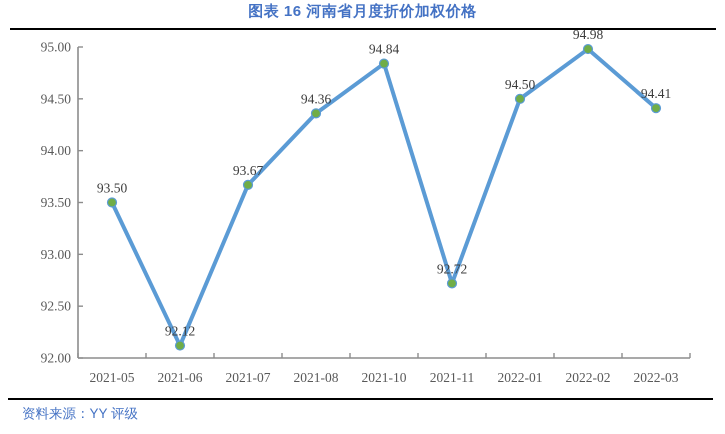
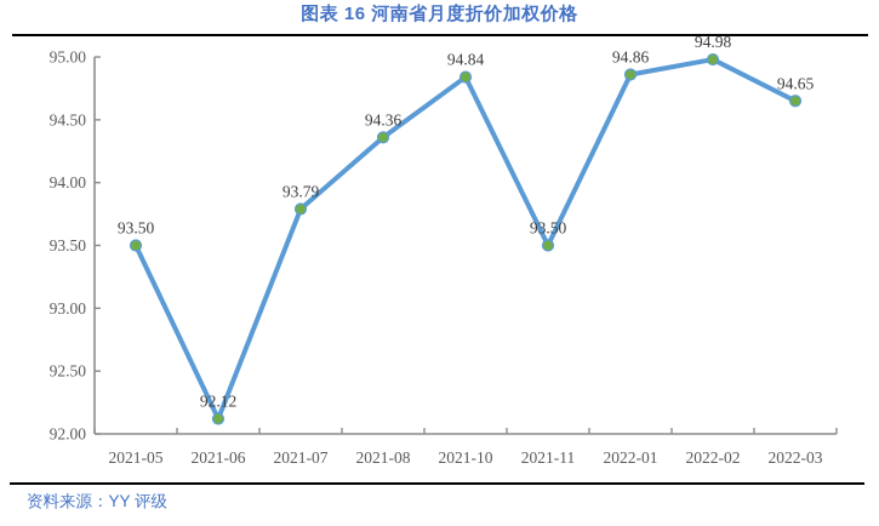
2021-07: 93.67 -> 93.79
2021-11: 92.72 -> 93.50
2022-01: 94.50 -> 94.86
2022-03: 94.41 -> 94.65
